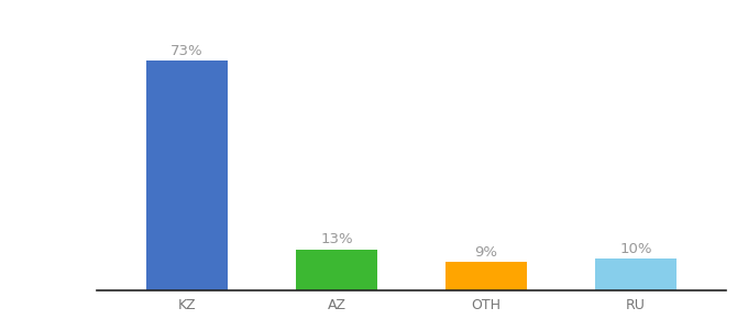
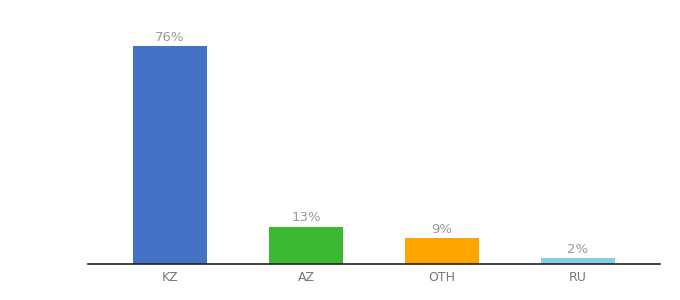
KZ: 73% -> 76%
RU: 10% -> 2%
